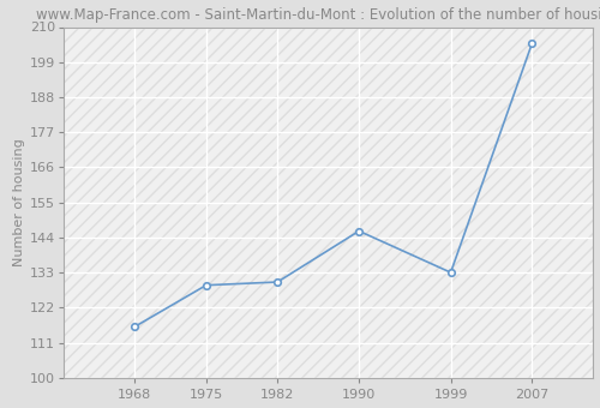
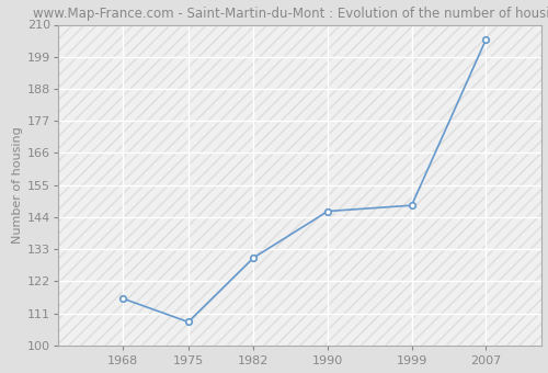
1975: 129 -> 108
1999: 133 -> 148
